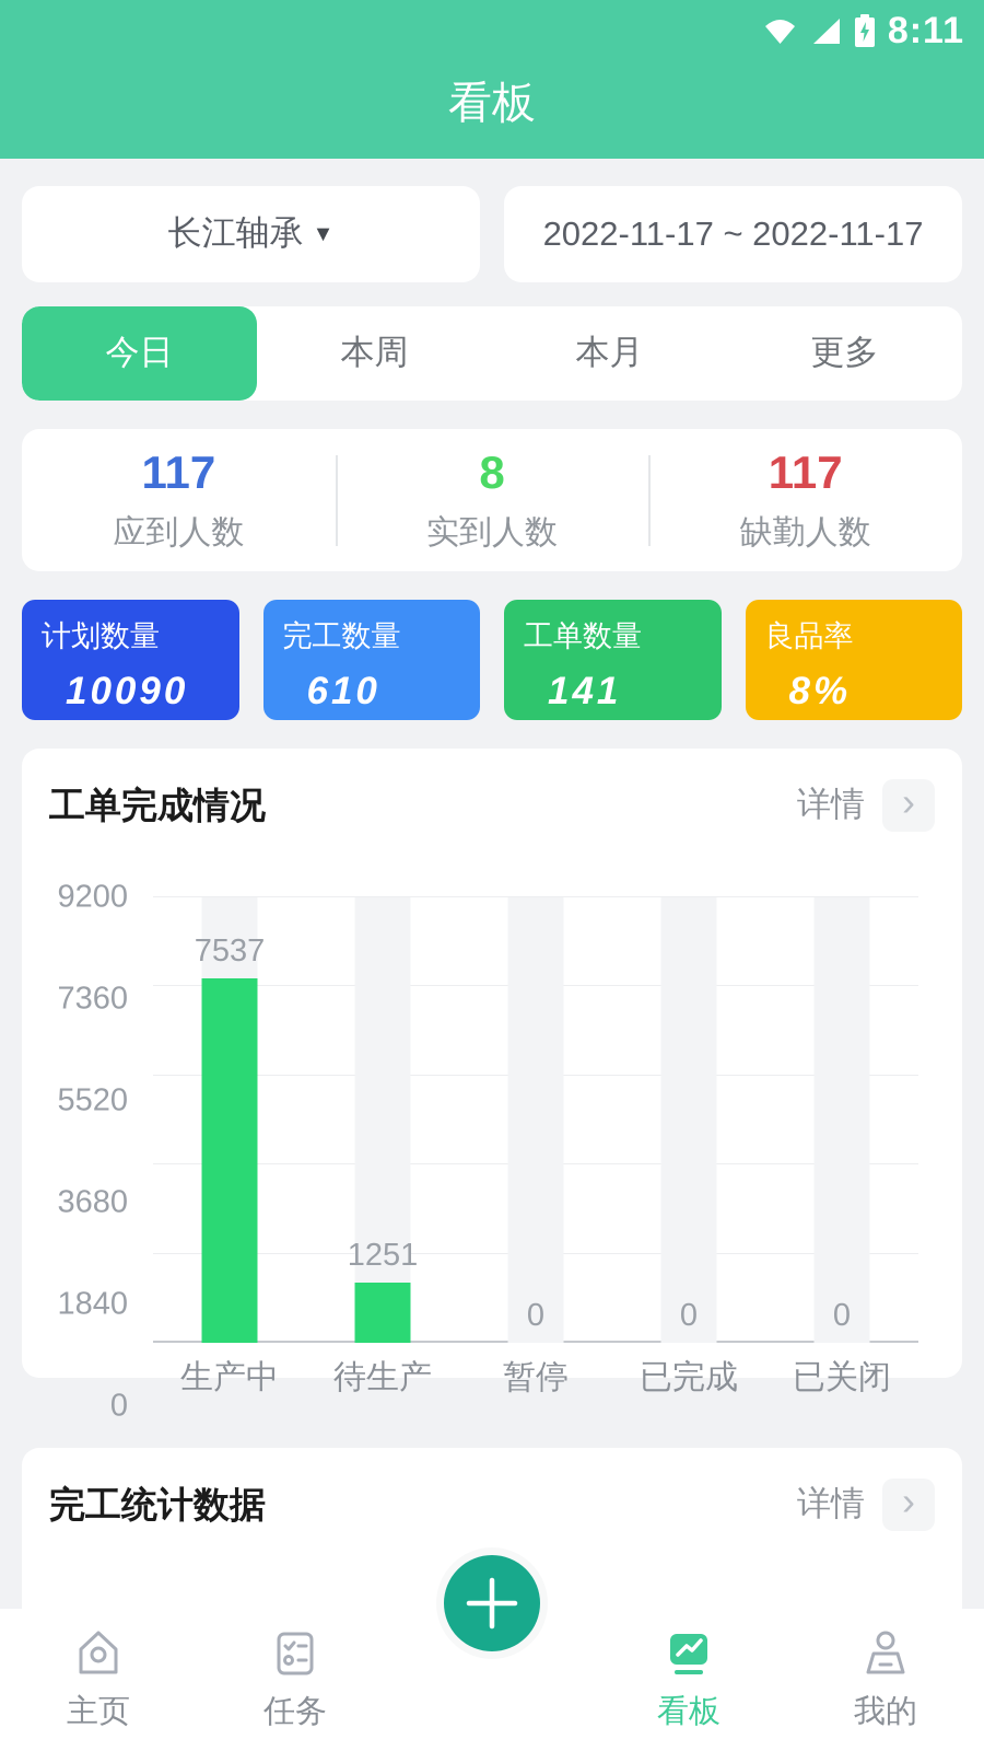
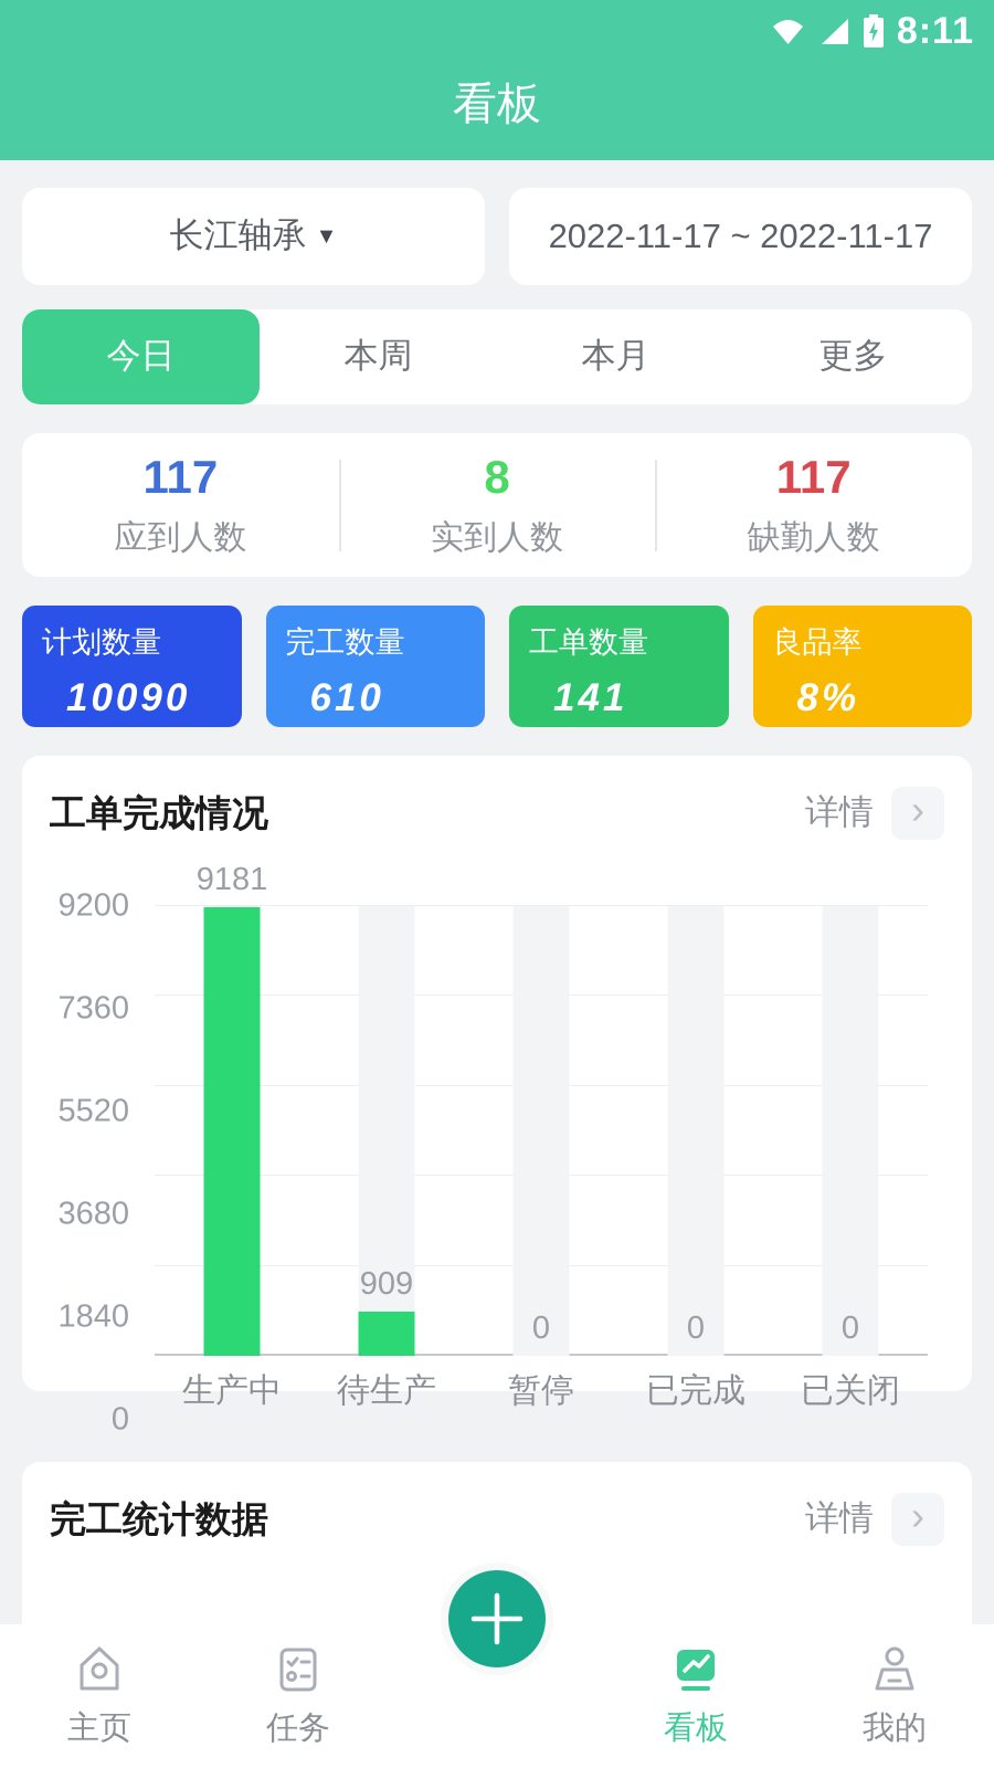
生产中: 7537 -> 9181
待生产: 1251 -> 909
